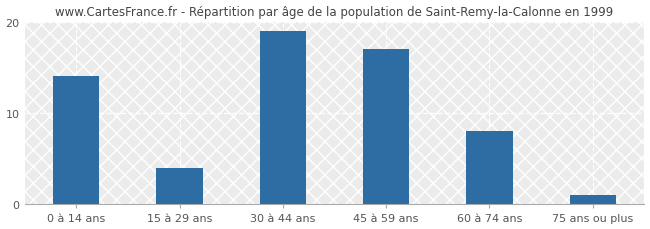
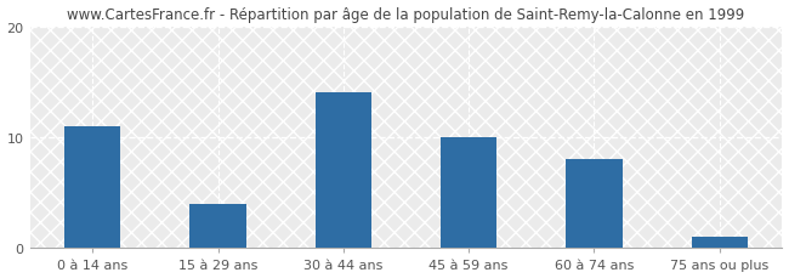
0 à 14 ans: 14 -> 11
30 à 44 ans: 19 -> 14
45 à 59 ans: 17 -> 10
